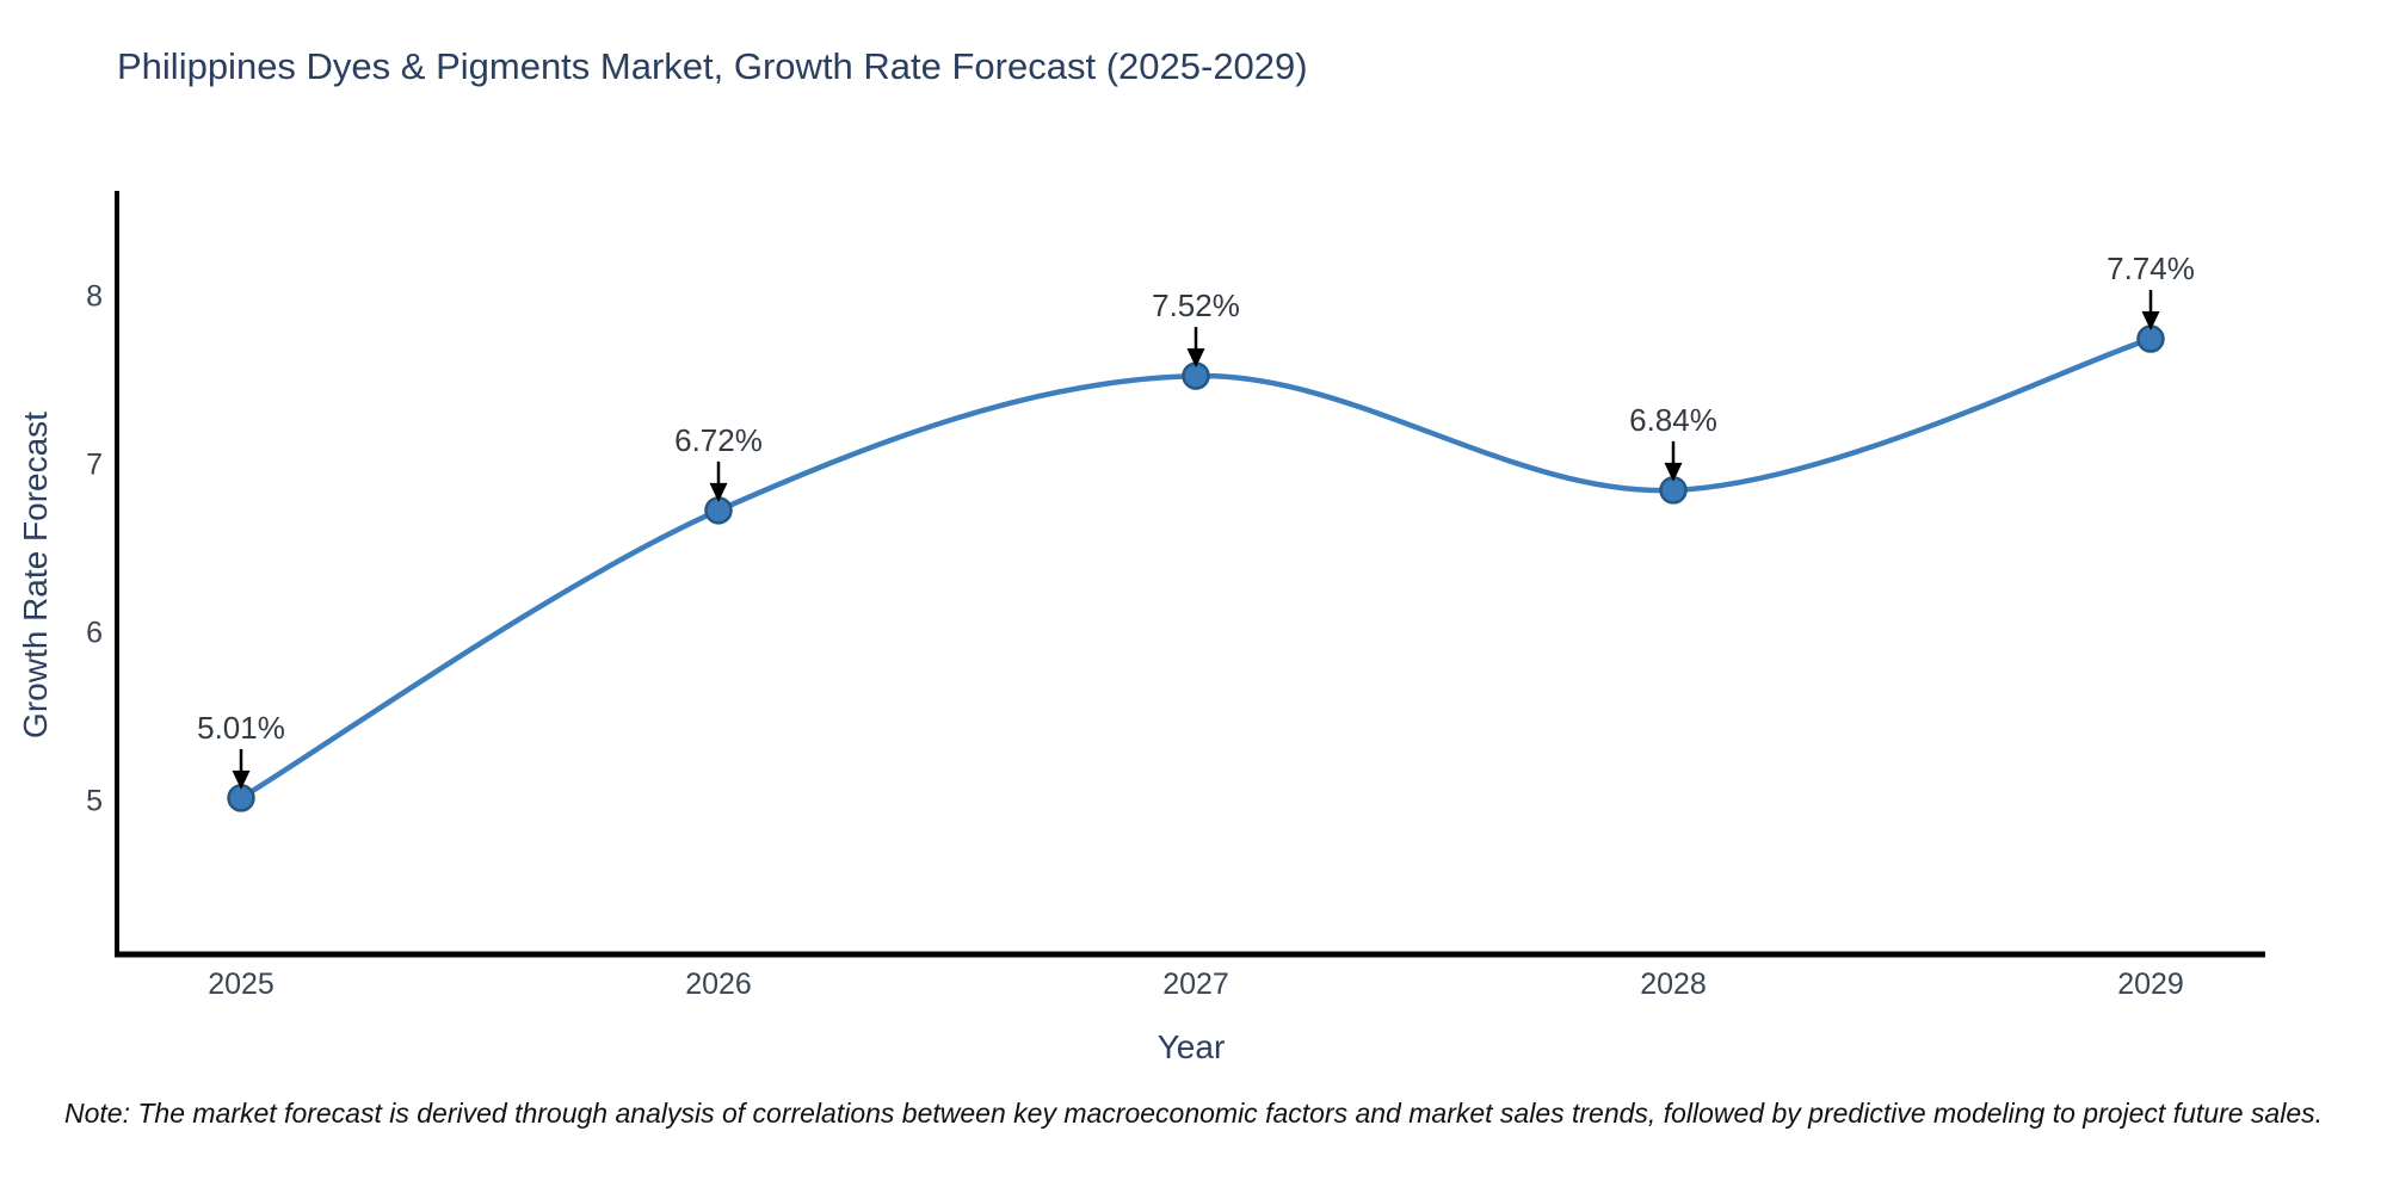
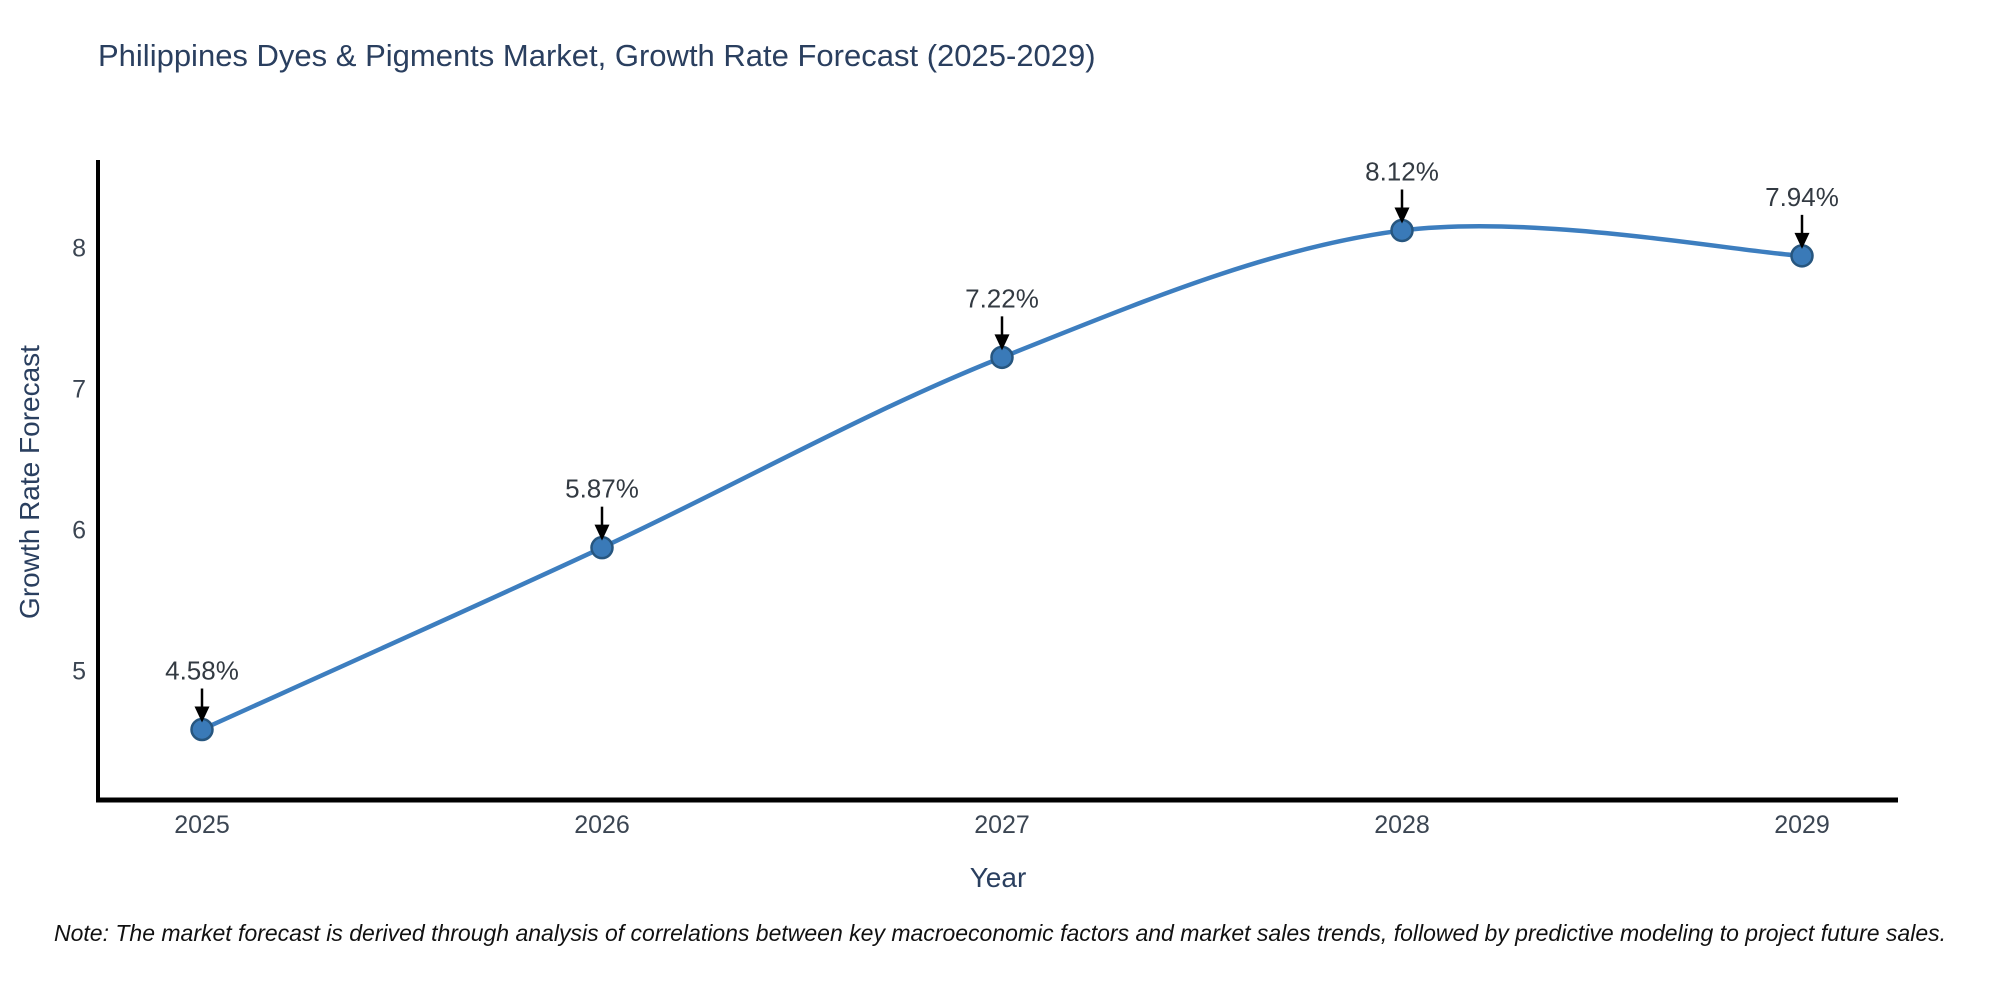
2025: 5.01% -> 4.58%
2026: 6.72% -> 5.87%
2027: 7.52% -> 7.22%
2028: 6.84% -> 8.12%
2029: 7.74% -> 7.94%
